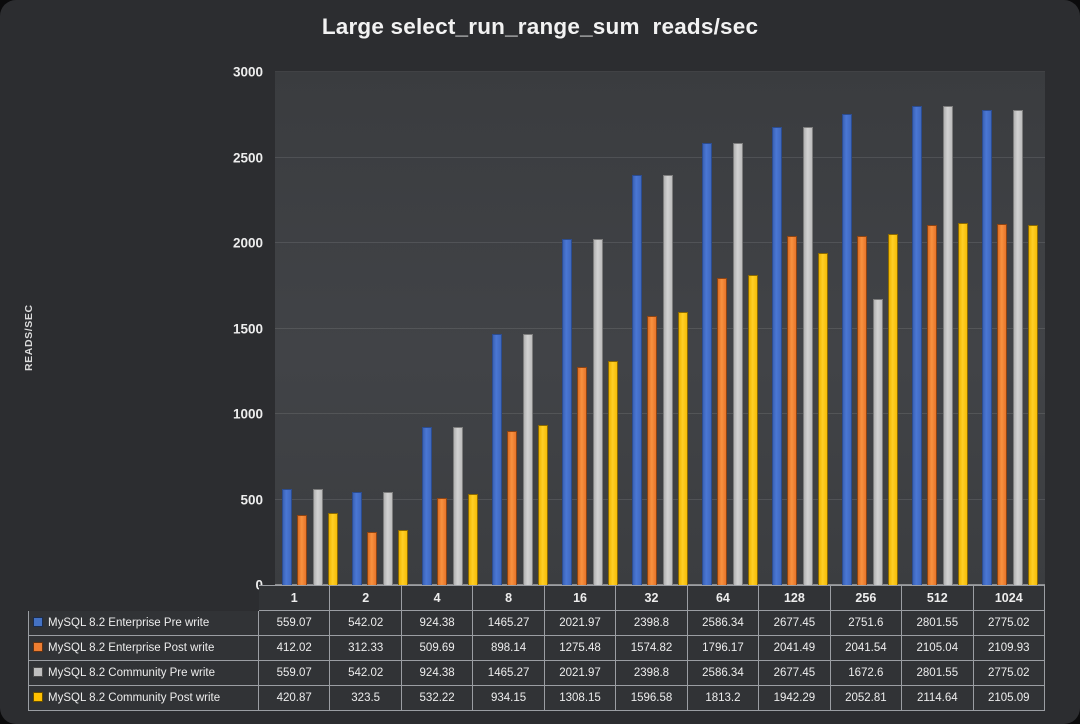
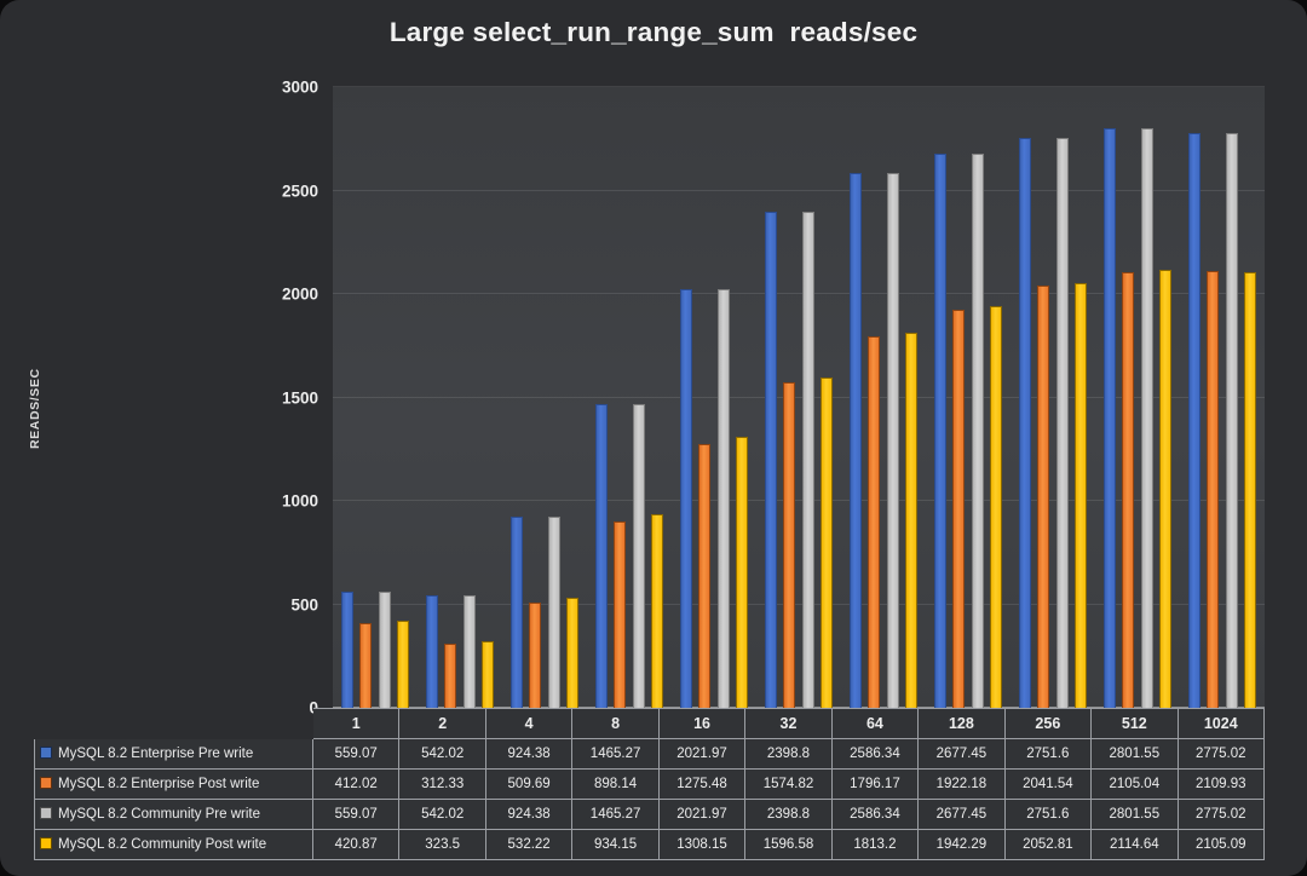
MySQL 8.2 Enterprise Post write/128: 2041.49 -> 1922.18
MySQL 8.2 Community Pre write/256: 1672.6 -> 2751.6
